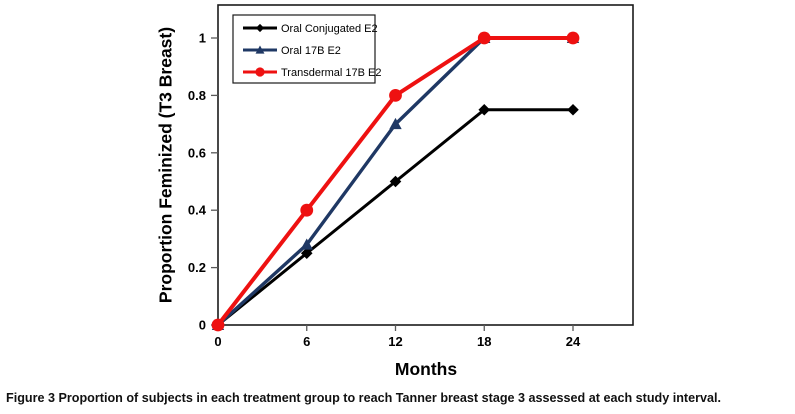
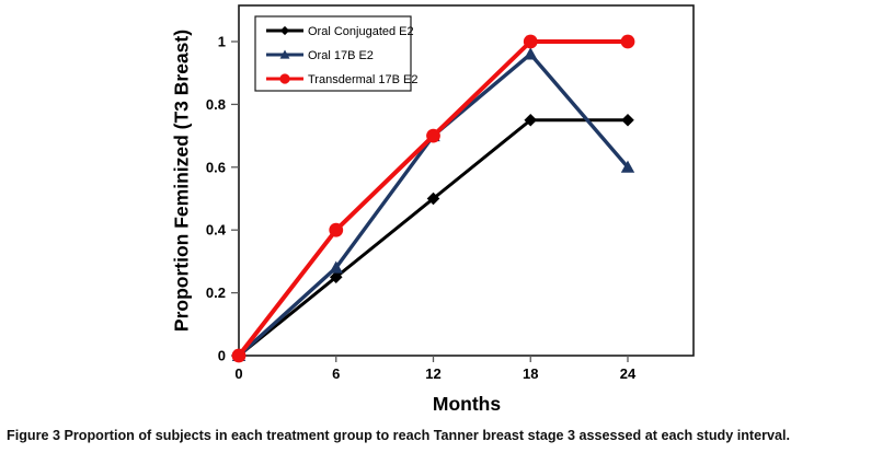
Transdermal 17B E2/12: 0.8 -> 0.7
Oral 17B E2/18: 1.00 -> 0.96
Oral 17B E2/24: 1.00 -> 0.60
